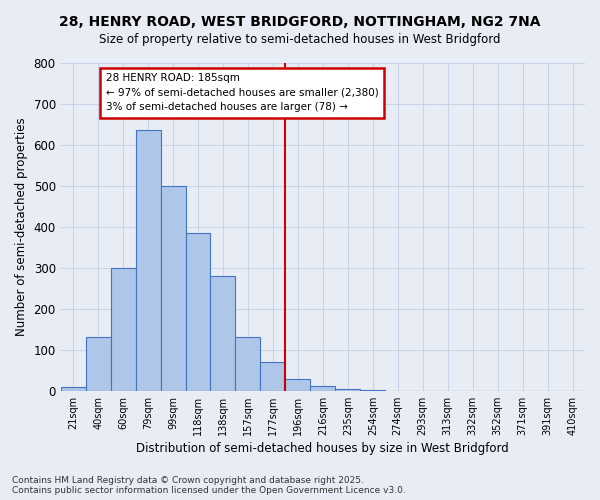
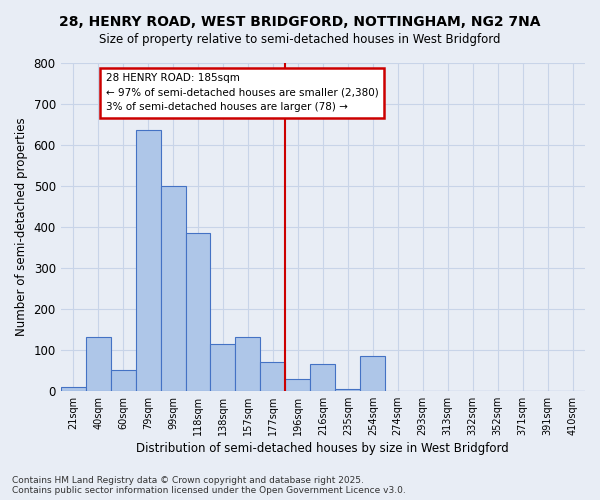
60sqm: 300 -> 50
138sqm: 280 -> 115
216sqm: 12 -> 65
254sqm: 2 -> 85
